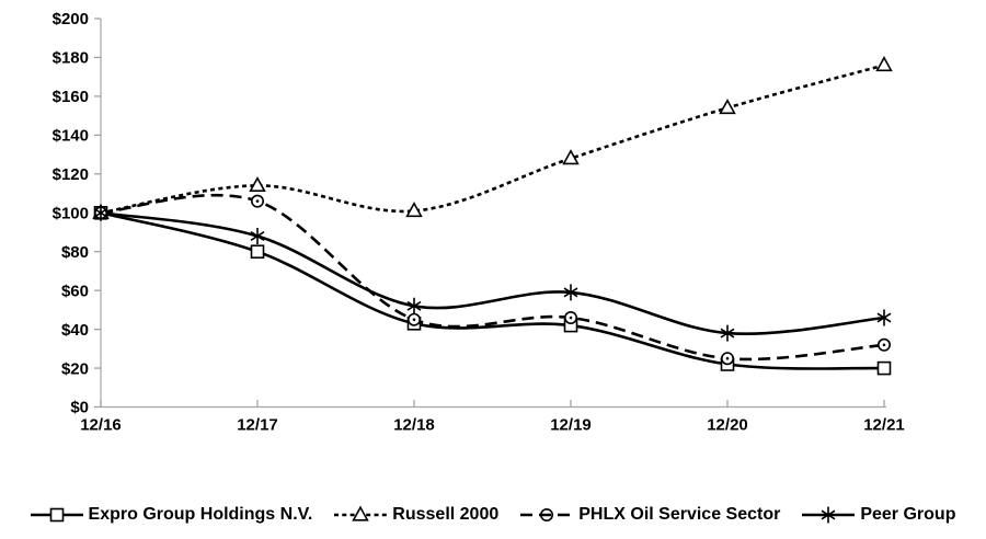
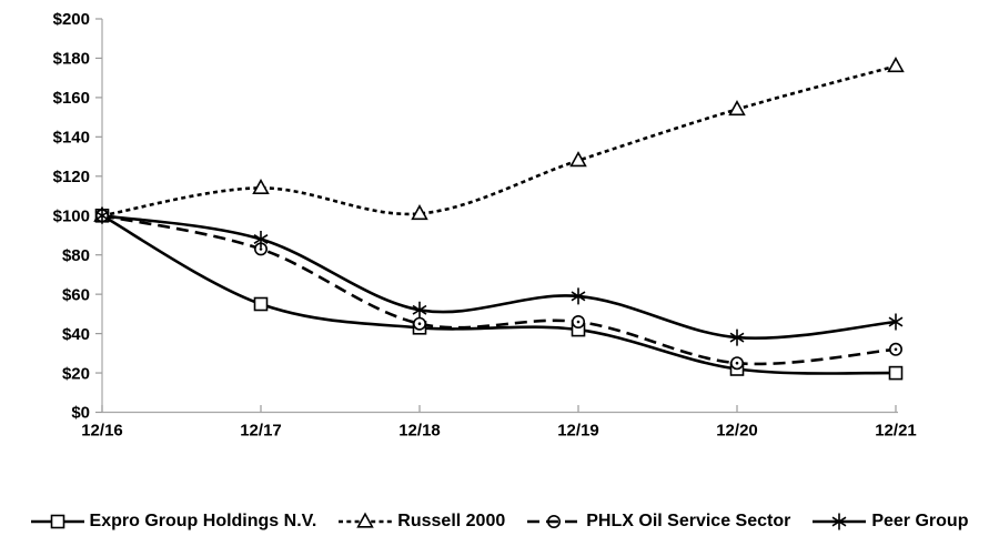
Expro Group Holdings N.V./12/17: $80 -> $55
PHLX Oil Service Sector/12/17: $106 -> $83
